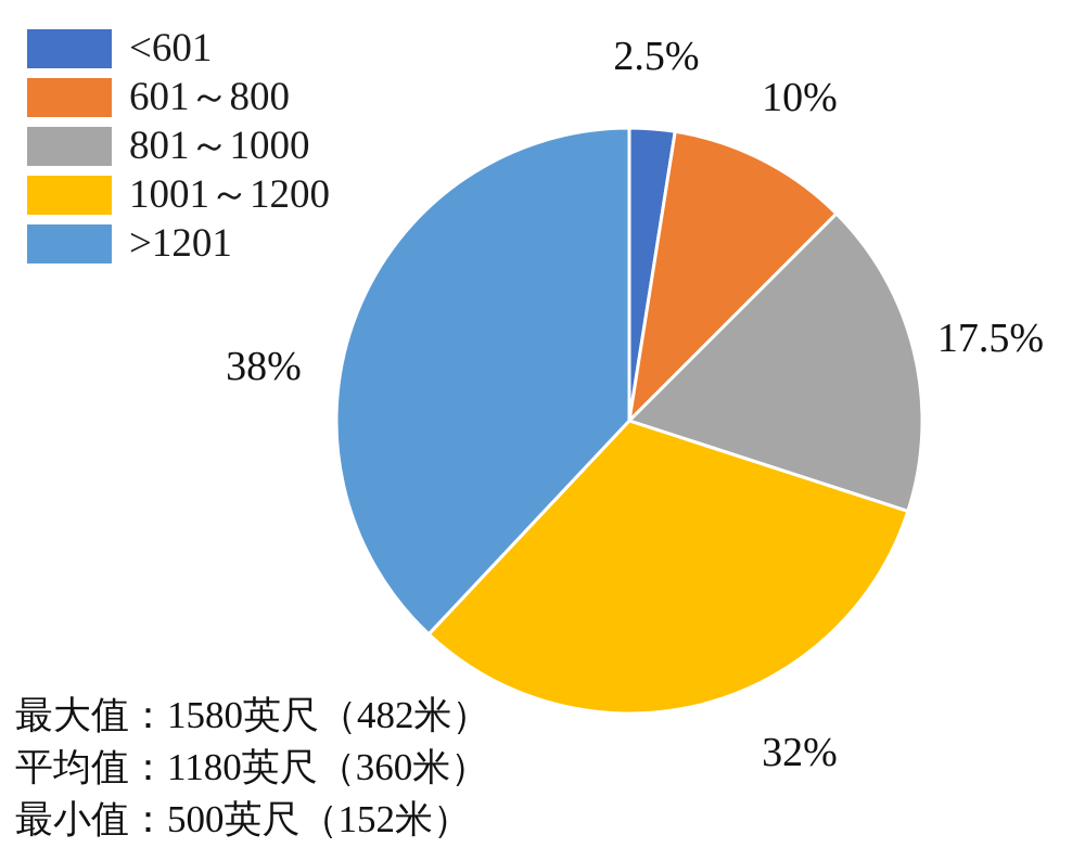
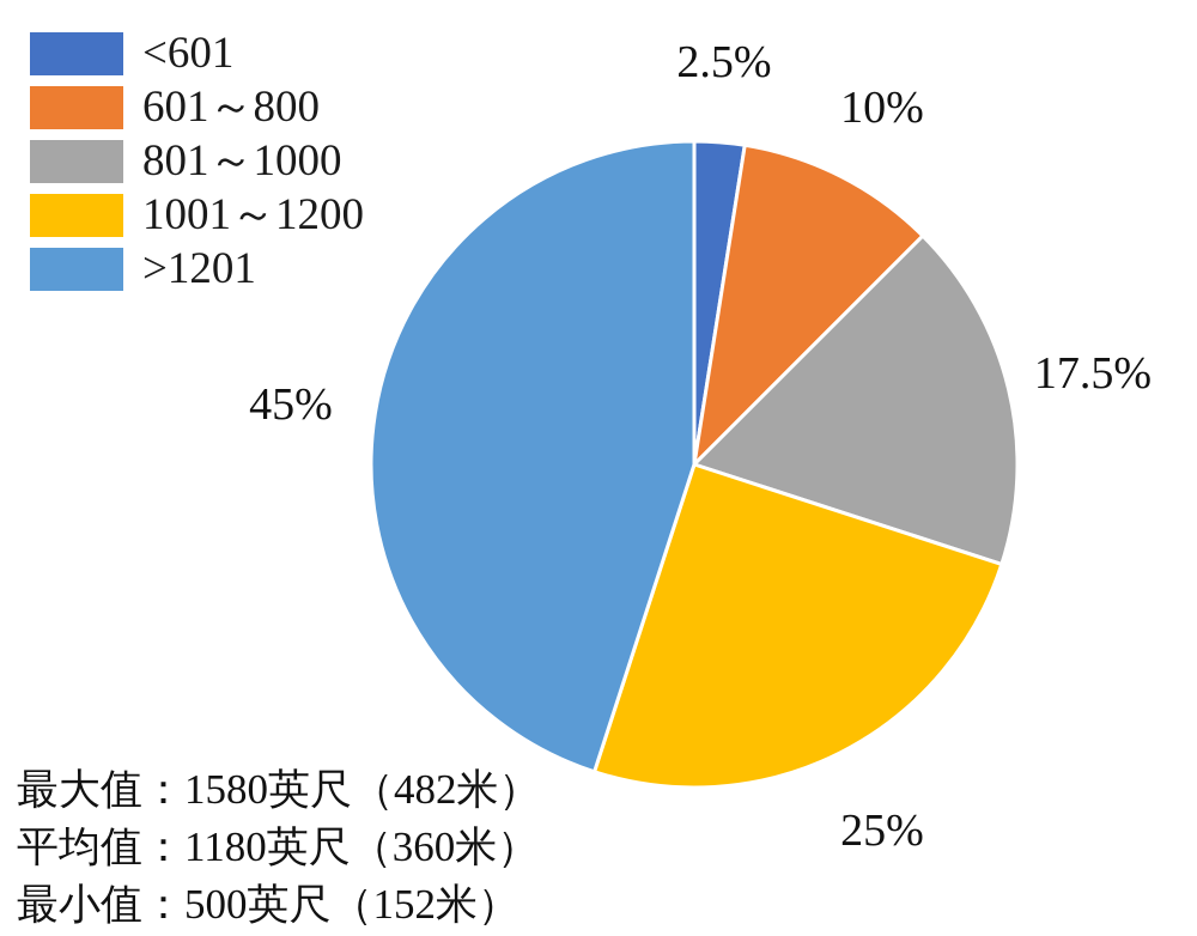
1001～1200: 32% -> 25%
>1201: 38% -> 45%
